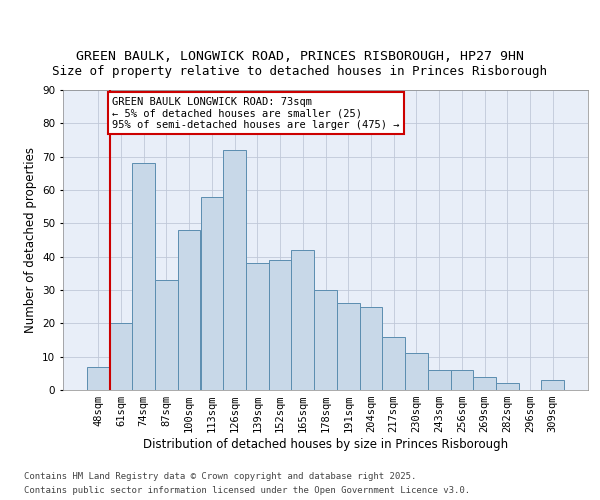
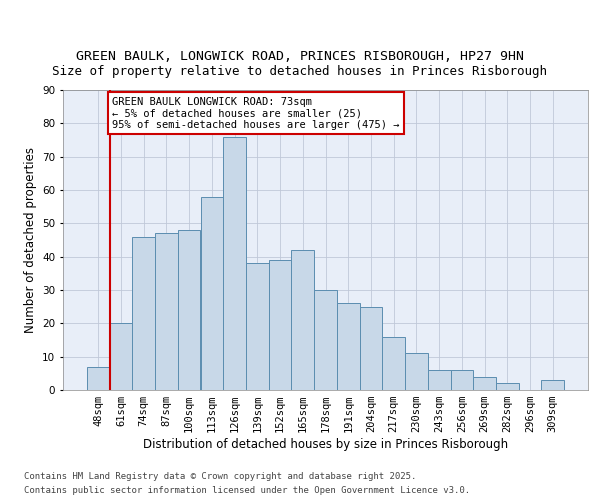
74sqm: 68 -> 46
87sqm: 33 -> 47
126sqm: 72 -> 76
